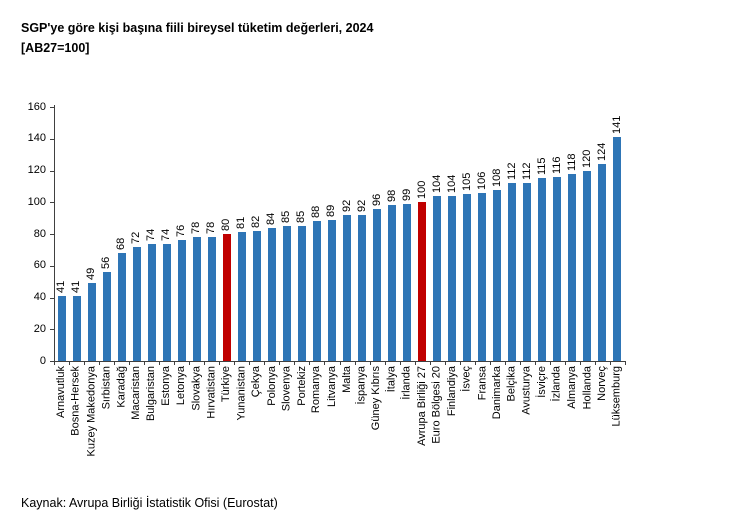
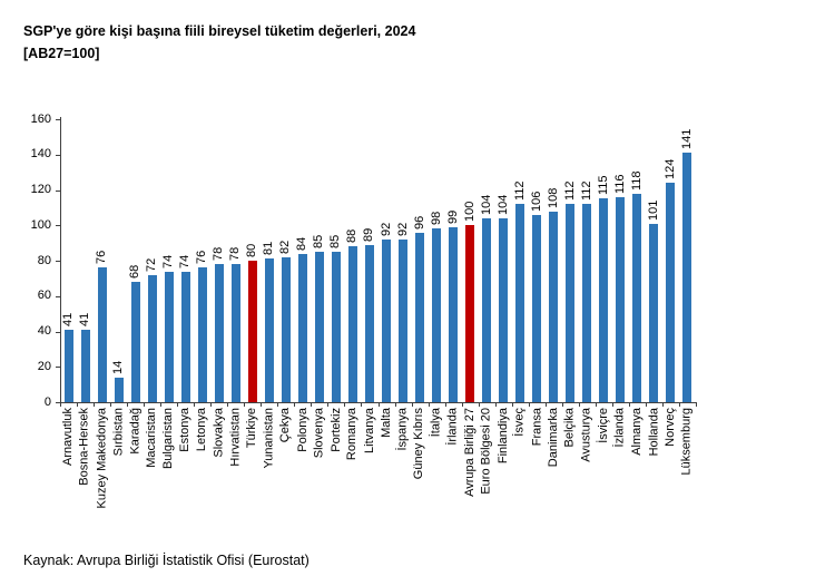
Kuzey Makedonya: 49 -> 76
Sırbistan: 56 -> 14
İsveç: 105 -> 112
Hollanda: 120 -> 101
